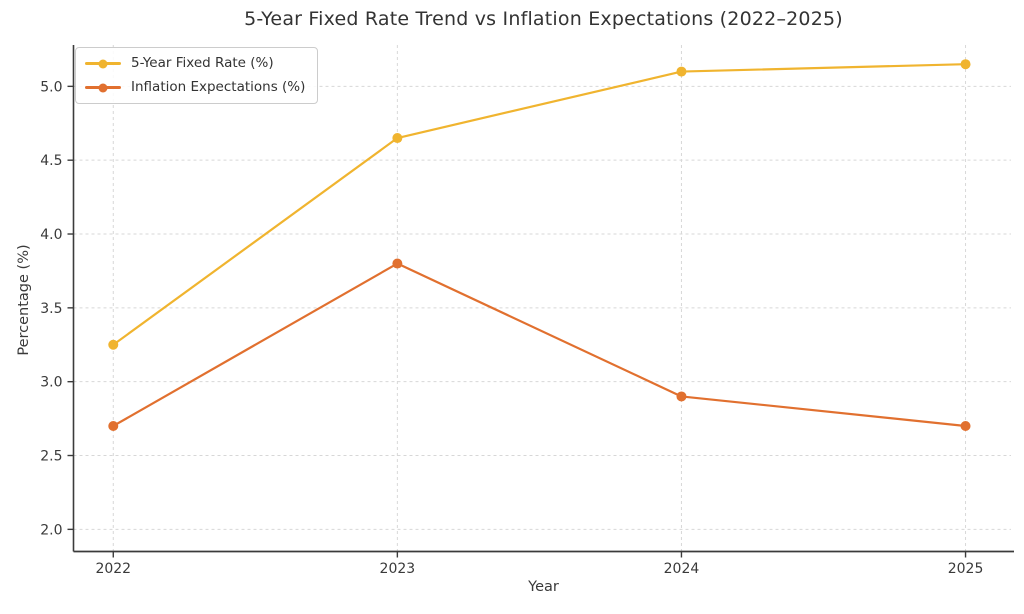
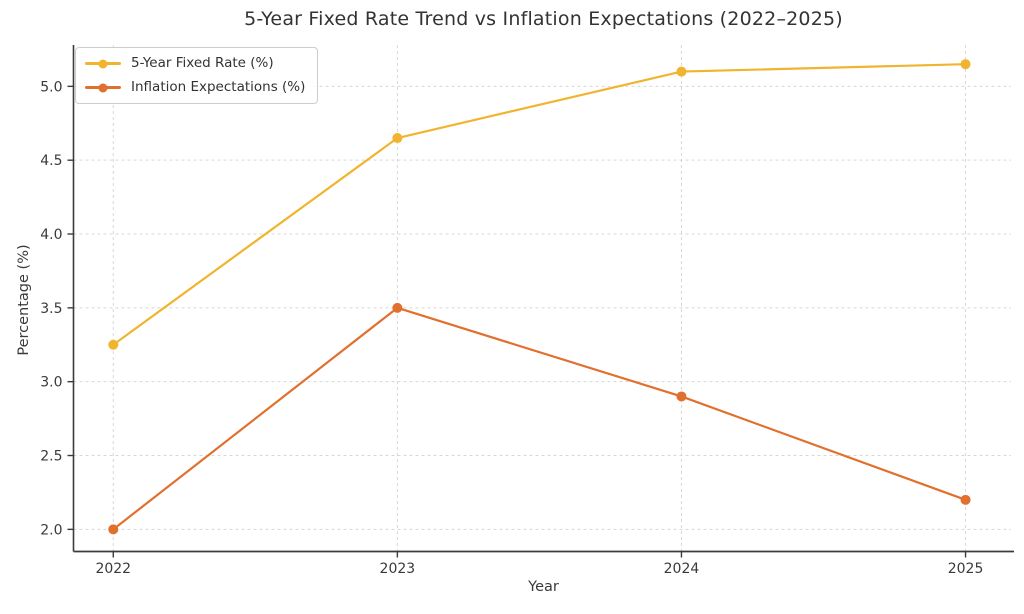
Inflation Expectations (%)/2022: 2.7 -> 2.0
Inflation Expectations (%)/2023: 3.8 -> 3.5
Inflation Expectations (%)/2025: 2.7 -> 2.2
